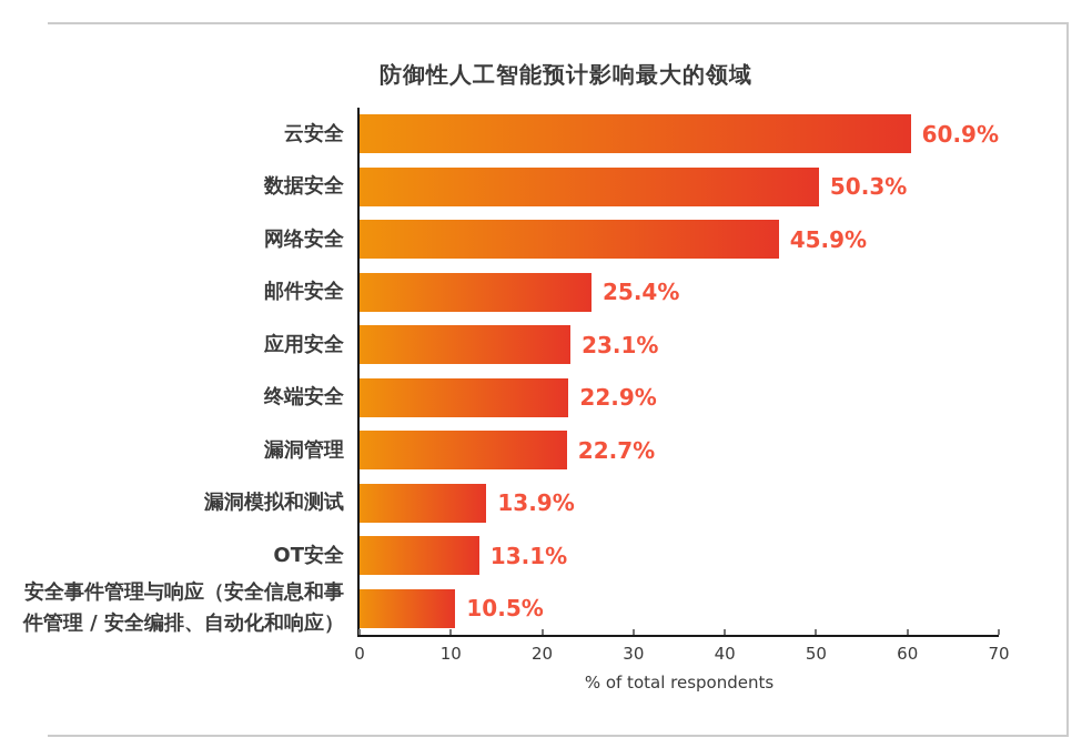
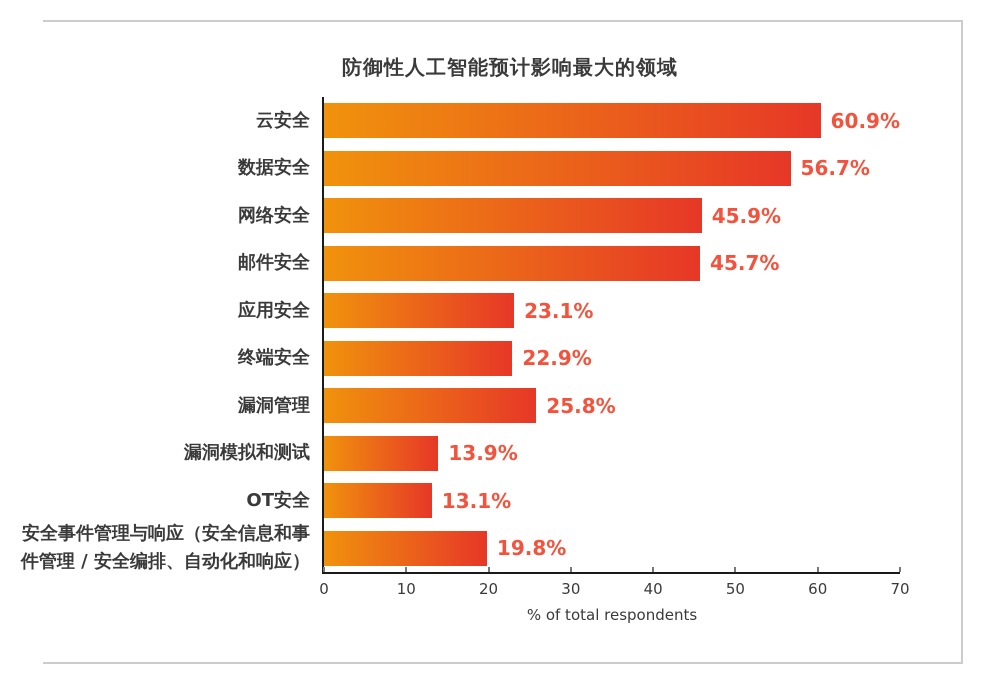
数据安全: 50.3% -> 56.7%
邮件安全: 25.4% -> 45.7%
漏洞管理: 22.7% -> 25.8%
安全事件管理与响应（安全信息和事件管理 / 安全编排、自动化和响应）: 10.5% -> 19.8%
